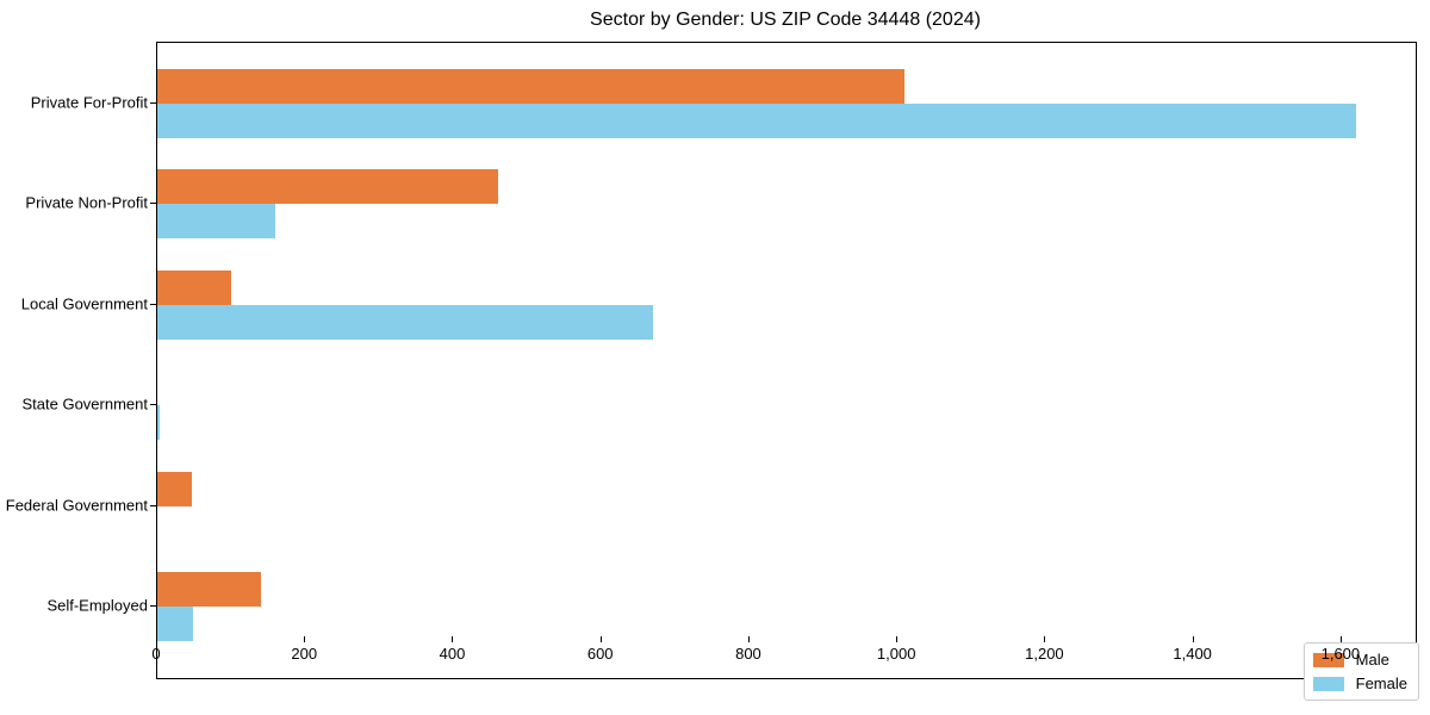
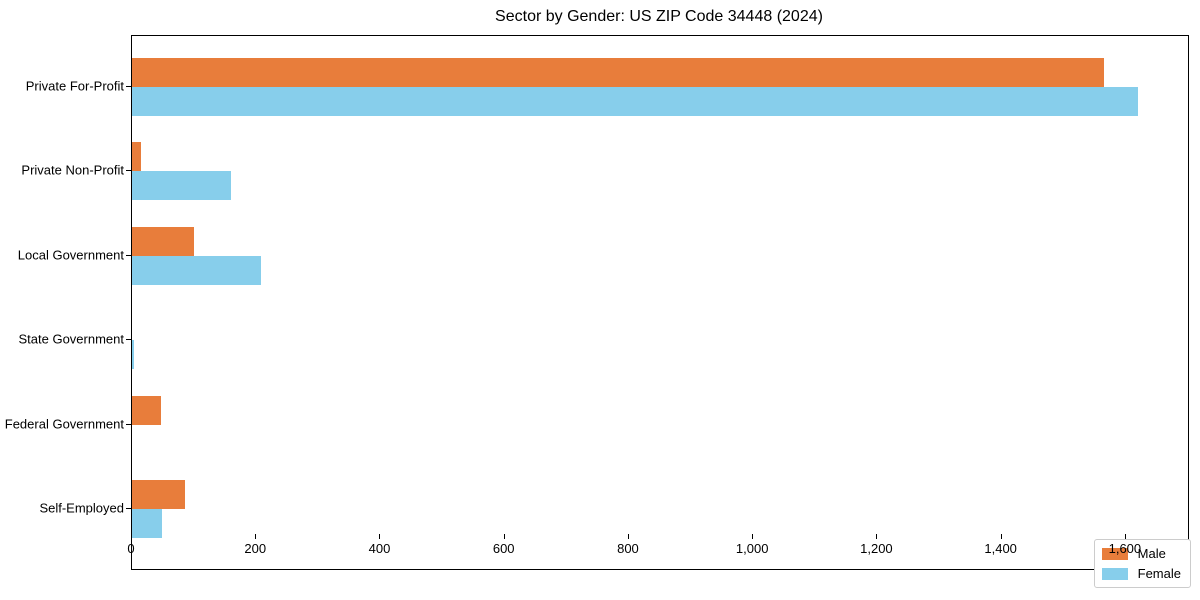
Male/Private For-Profit: 1010 -> 1560
Male/Private Non-Profit: 460 -> 20
Female/Local Government: 670 -> 210
Male/Self-Employed: 140 -> 90
